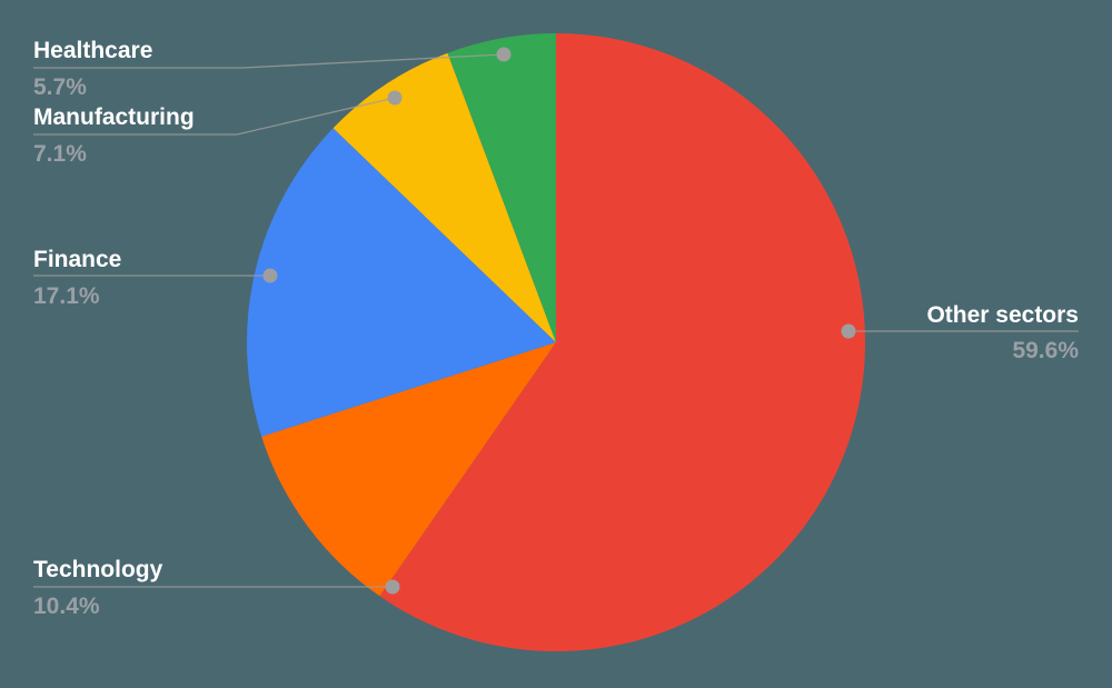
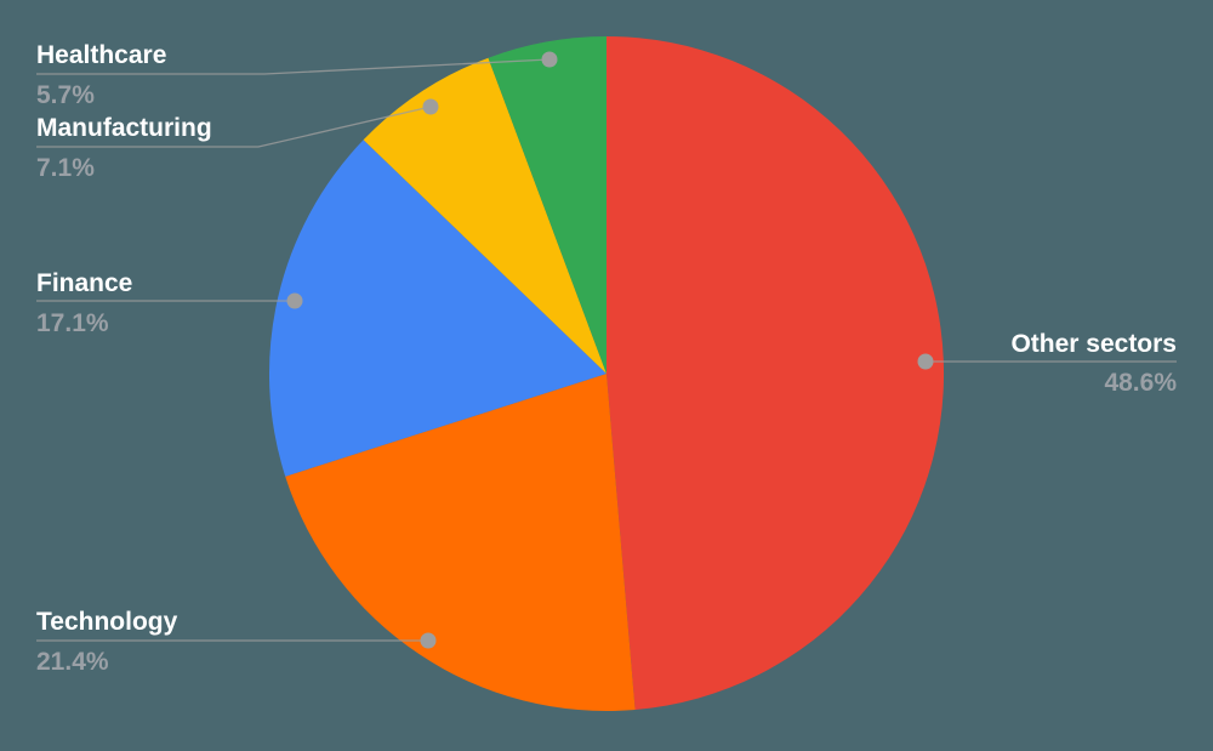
Other sectors: 59.6% -> 48.6%
Technology: 10.4% -> 21.4%
